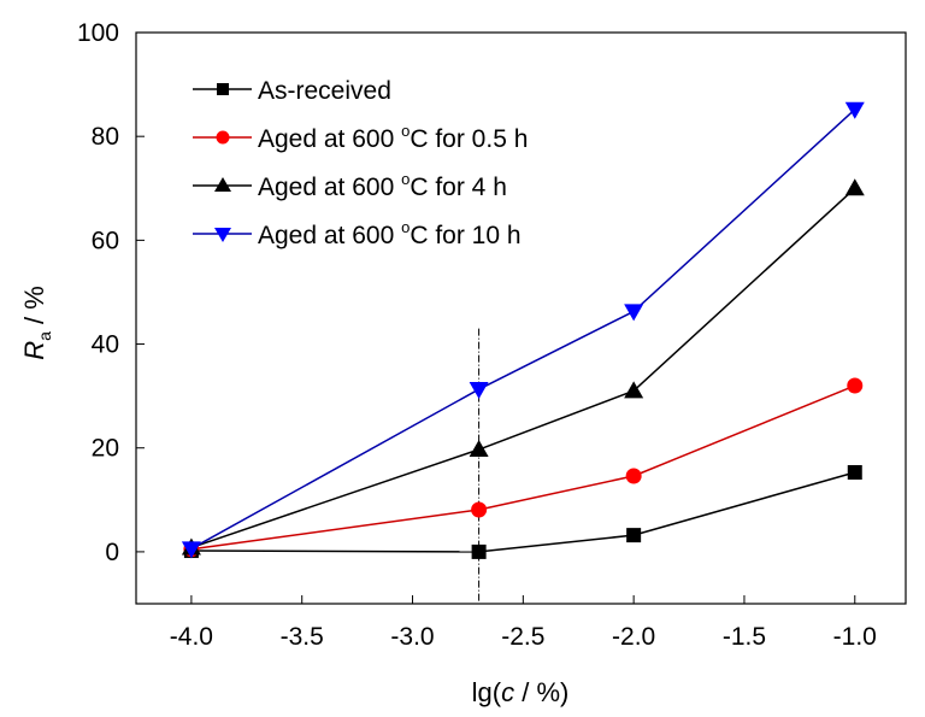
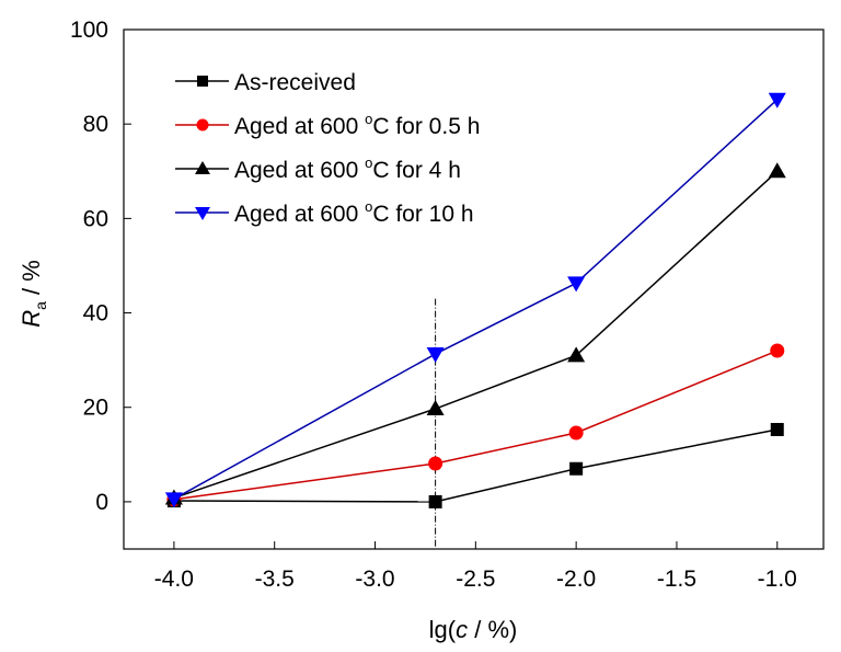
As-received/-2.0: 3 -> 7
